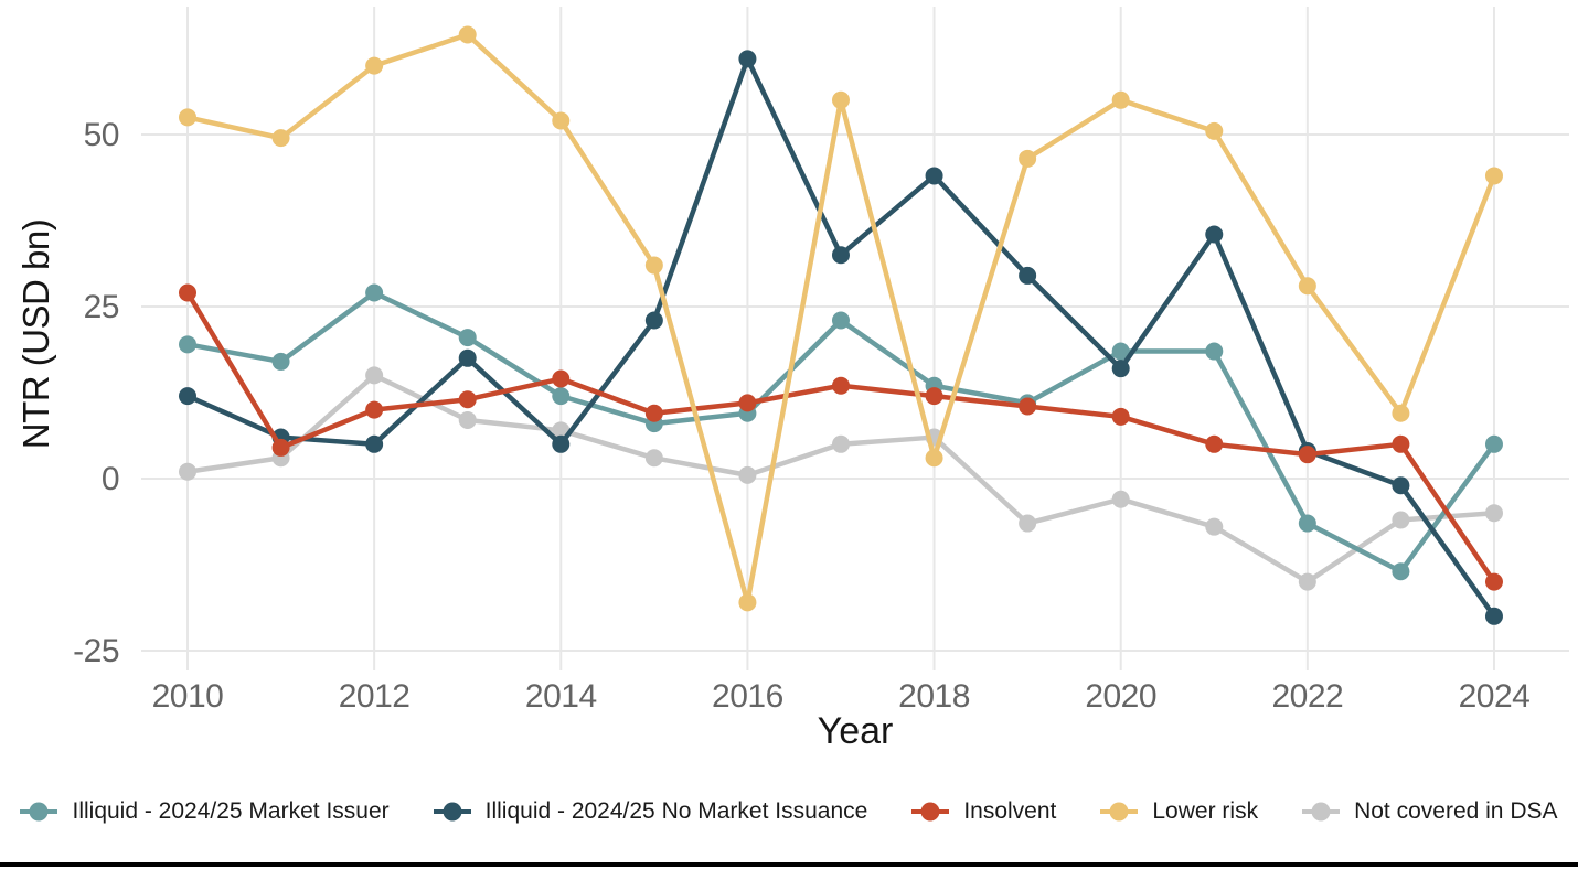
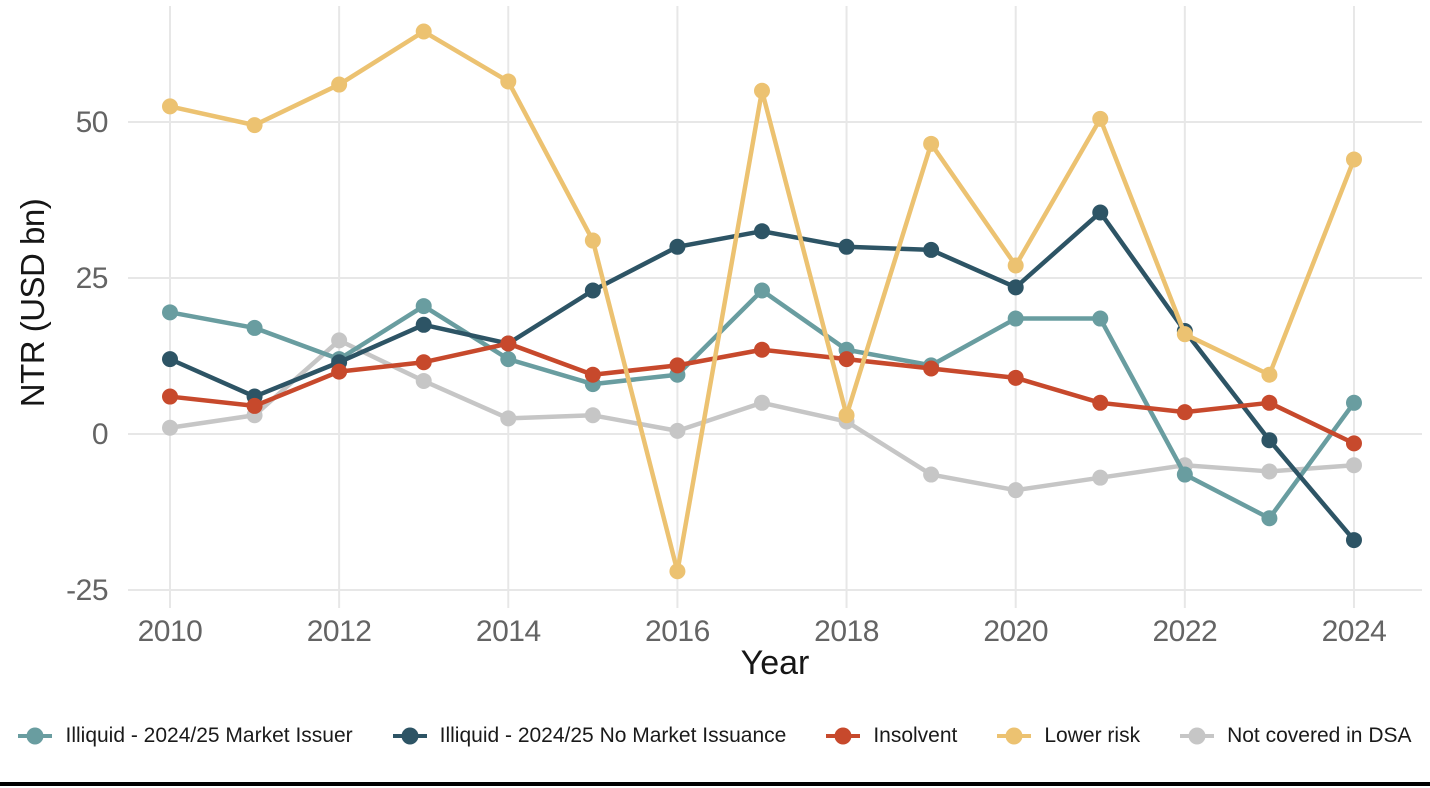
Insolvent/2010: 27 -> 6
Illiquid - 2024/25 Market Issuer/2012: 27 -> 12
Illiquid - 2024/25 No Market Issuance/2012: 5 -> 12
Lower risk/2012: 60 -> 56
Illiquid - 2024/25 No Market Issuance/2014: 5 -> 14
Lower risk/2014: 52 -> 56
Not covered in DSA/2014: 7 -> 2
Illiquid - 2024/25 No Market Issuance/2016: 61 -> 30
Lower risk/2016: -18 -> -22
Illiquid - 2024/25 No Market Issuance/2018: 44 -> 30
Not covered in DSA/2018: 6 -> 2
Illiquid - 2024/25 No Market Issuance/2020: 16 -> 24
Lower risk/2020: 55 -> 27
Not covered in DSA/2020: -3 -> -9
Illiquid - 2024/25 No Market Issuance/2022: 4 -> 16
Lower risk/2022: 28 -> 16
Not covered in DSA/2022: -15 -> -5
Illiquid - 2024/25 No Market Issuance/2024: -20 -> -17
Insolvent/2024: -15 -> -2
